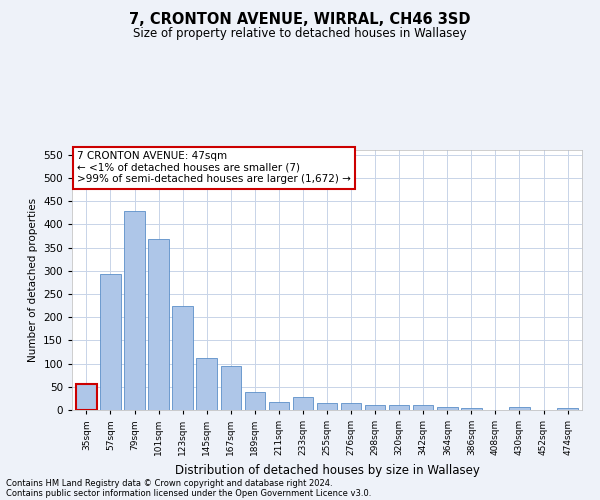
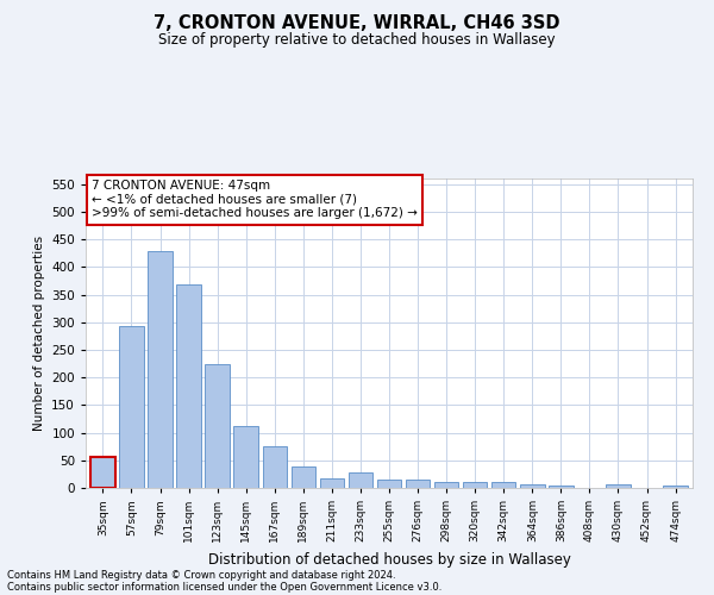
167sqm: 95 -> 75
